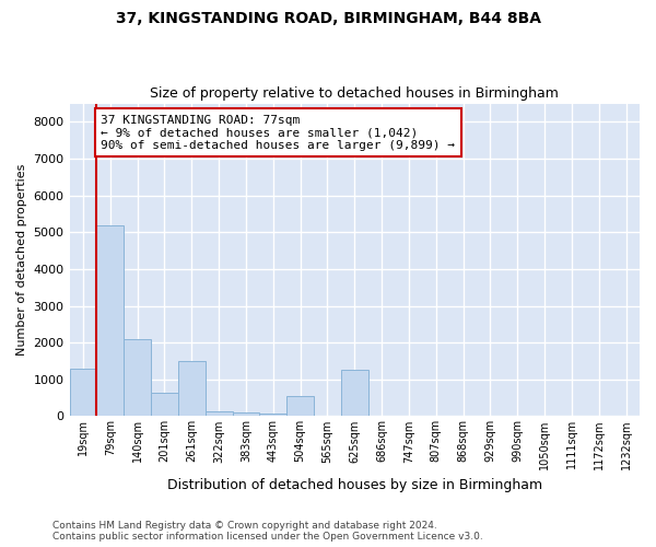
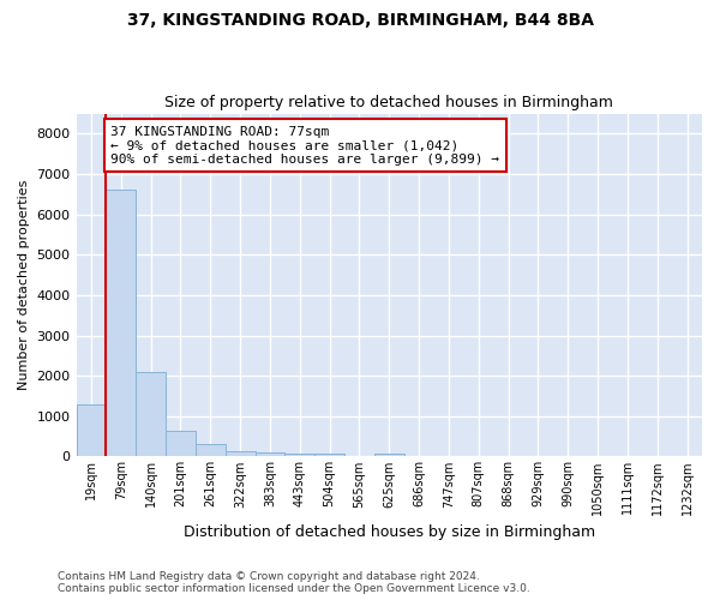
79sqm: 5200 -> 6600
261sqm: 1500 -> 300
504sqm: 550 -> 80
625sqm: 1250 -> 80
